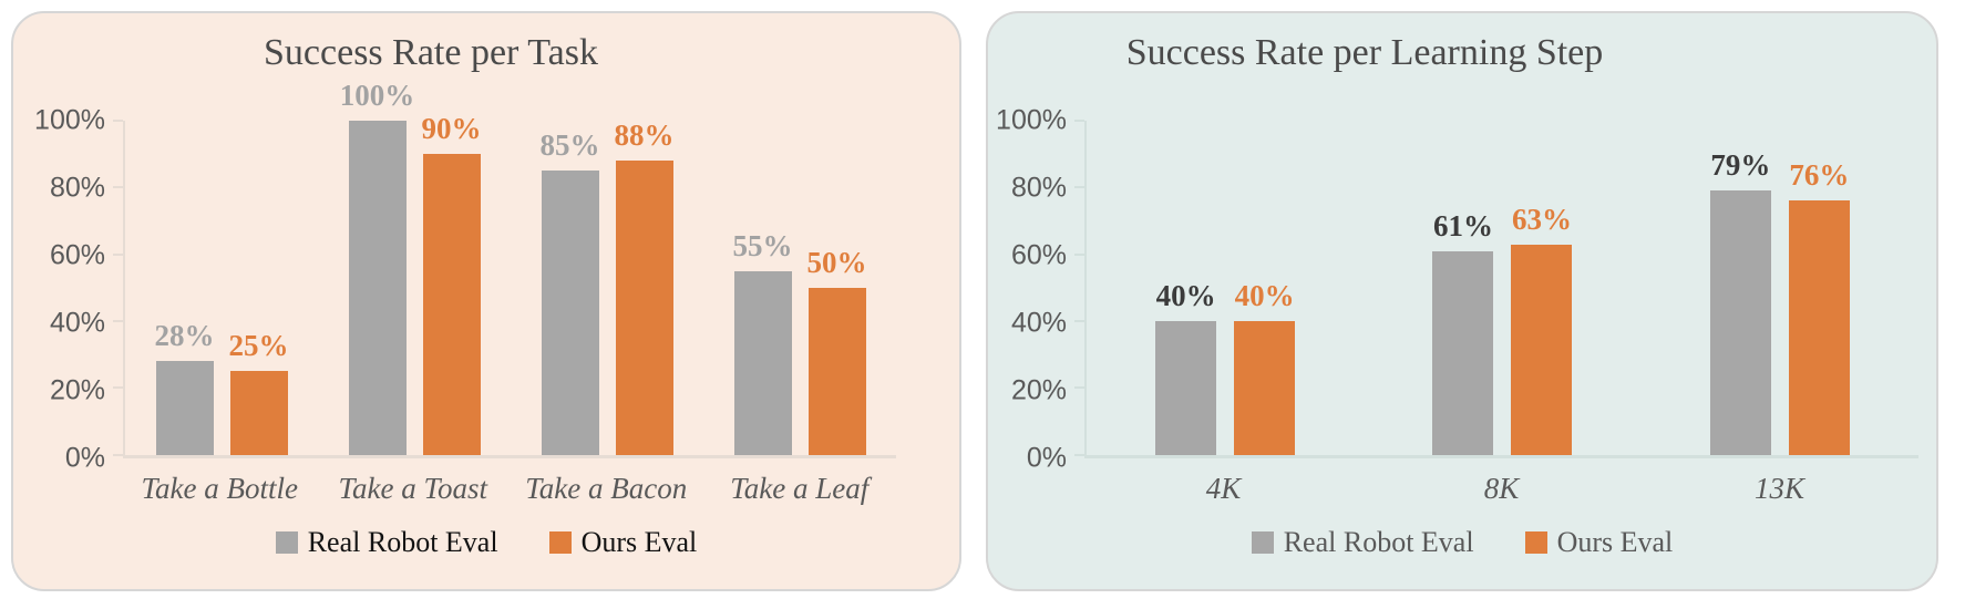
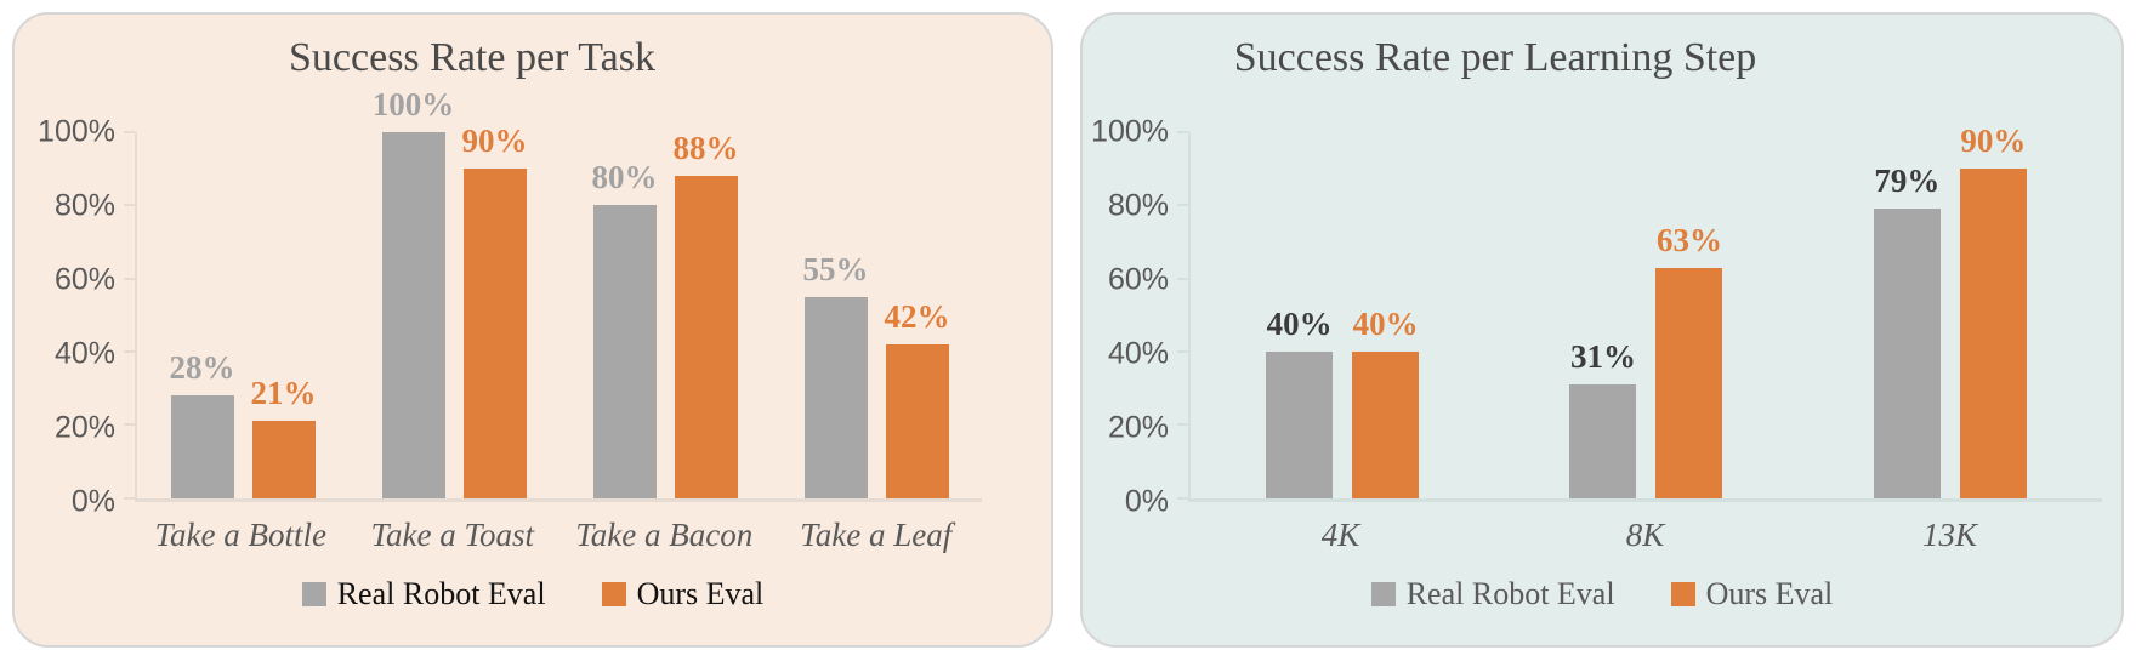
Success Rate per Task/Ours Eval/Take a Bottle: 25% -> 21%
Success Rate per Task/Real Robot Eval/Take a Bacon: 85% -> 80%
Success Rate per Task/Ours Eval/Take a Leaf: 50% -> 42%
Success Rate per Learning Step/Real Robot Eval/8K: 61% -> 31%
Success Rate per Learning Step/Ours Eval/13K: 76% -> 90%
